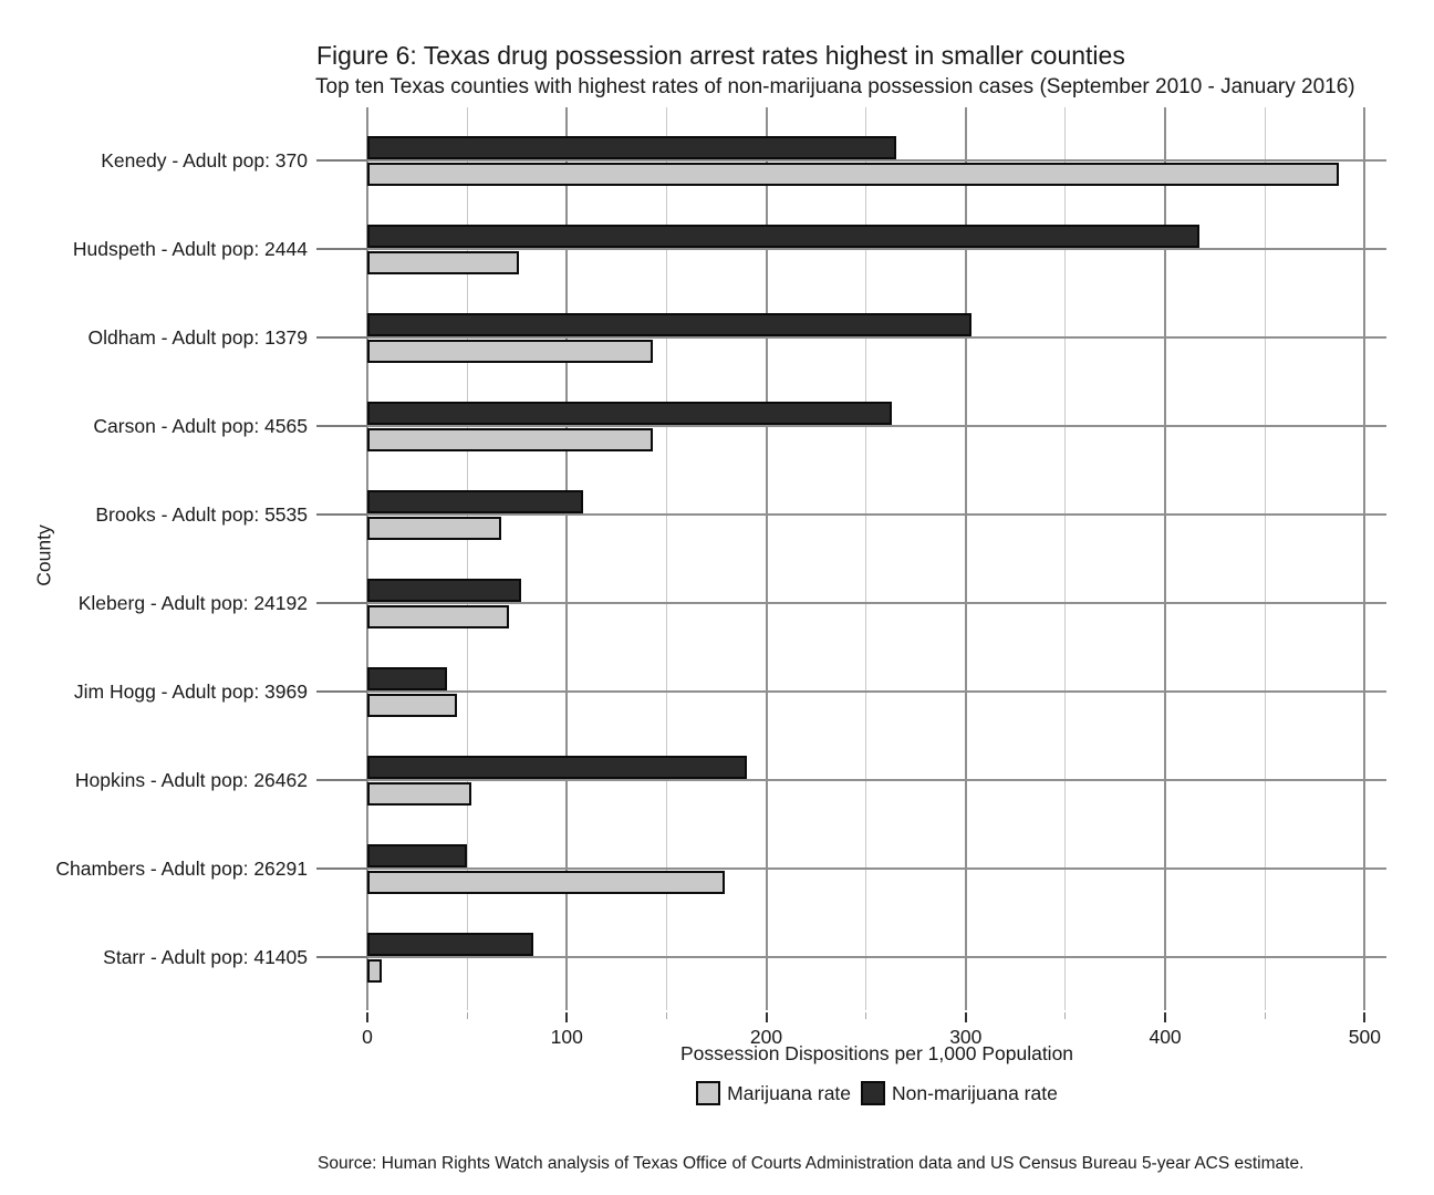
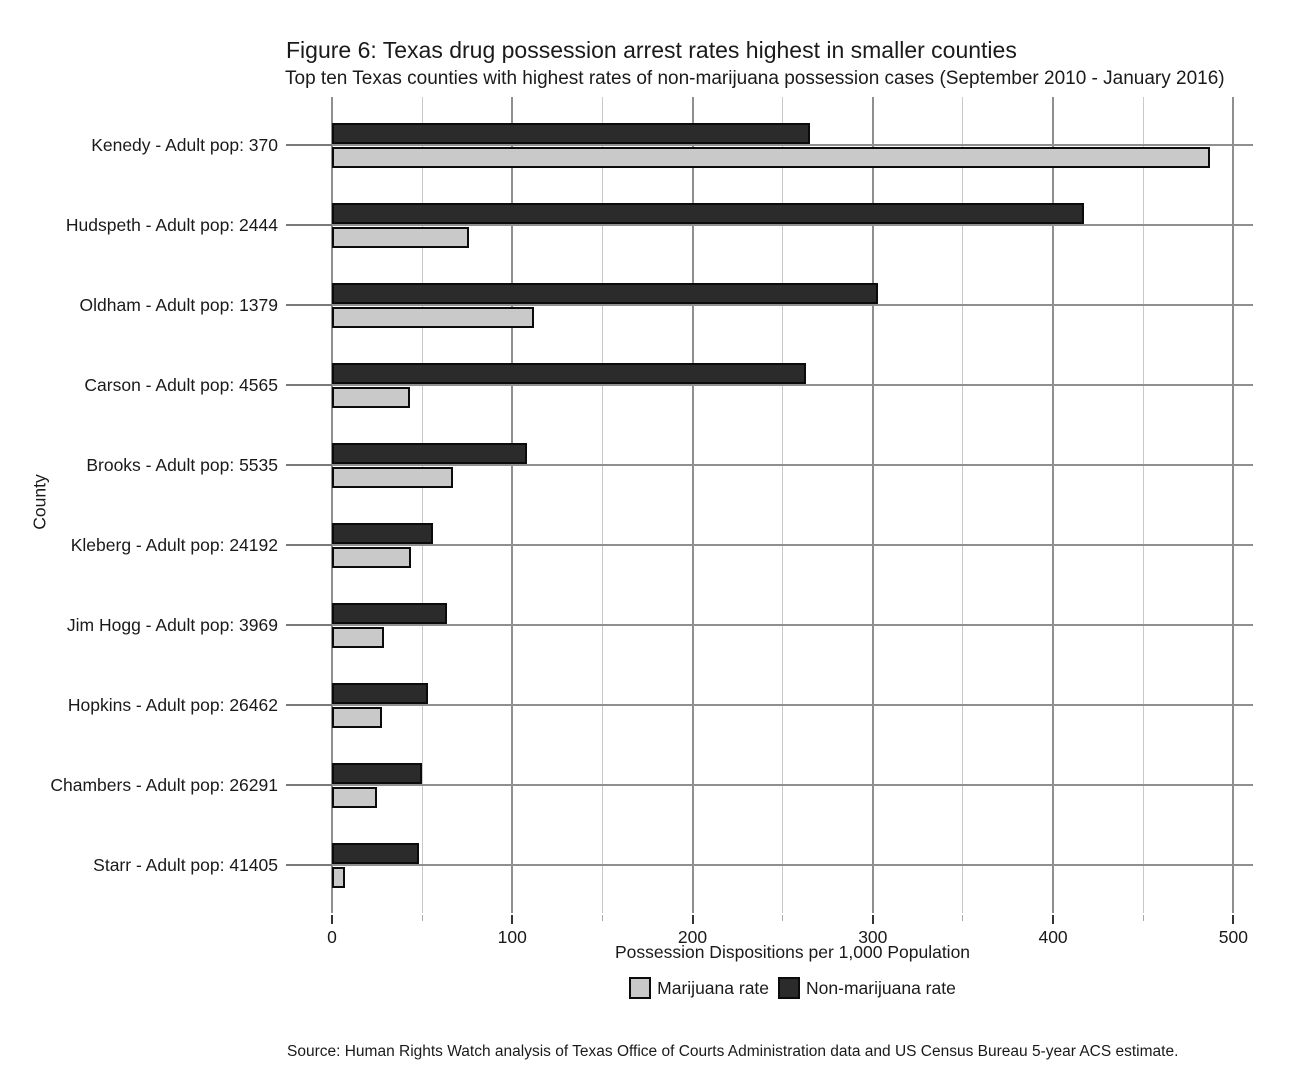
Marijuana rate/Oldham - Adult pop: 1379: 143 -> 112
Marijuana rate/Carson - Adult pop: 4565: 143 -> 43
Non-marijuana rate/Kleberg - Adult pop: 24192: 77 -> 56
Marijuana rate/Kleberg - Adult pop: 24192: 71 -> 44
Non-marijuana rate/Jim Hogg - Adult pop: 3969: 40 -> 64
Marijuana rate/Jim Hogg - Adult pop: 3969: 45 -> 29
Non-marijuana rate/Hopkins - Adult pop: 26462: 190 -> 53
Marijuana rate/Hopkins - Adult pop: 26462: 52 -> 28
Marijuana rate/Chambers - Adult pop: 26291: 179 -> 25
Non-marijuana rate/Starr - Adult pop: 41405: 83 -> 48
